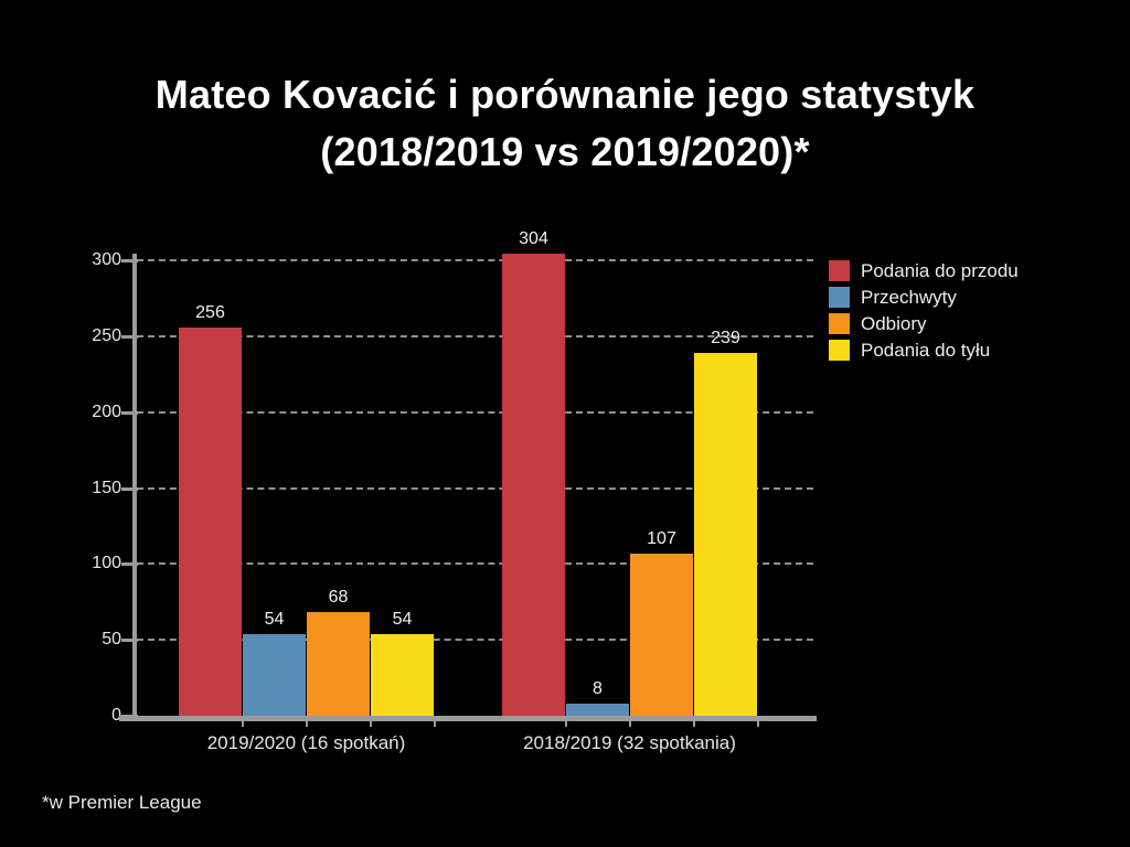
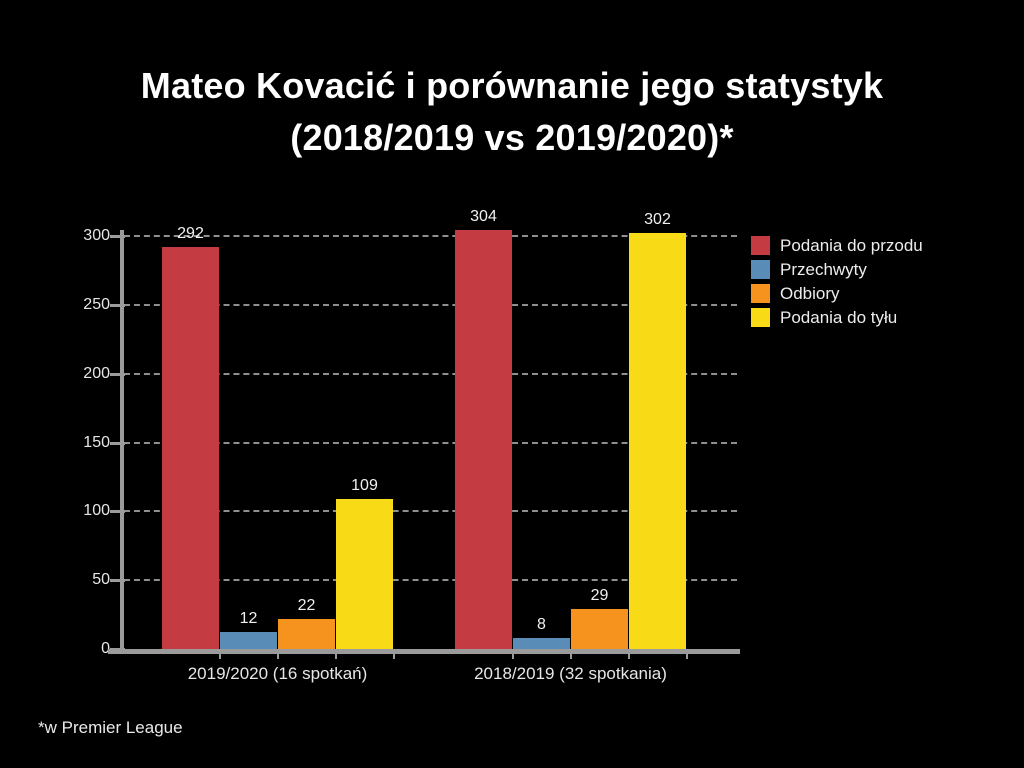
Podania do przodu/2019/2020 (16 spotkań): 256 -> 292
Przechwyty/2019/2020 (16 spotkań): 54 -> 12
Odbiory/2019/2020 (16 spotkań): 68 -> 22
Podania do tyłu/2019/2020 (16 spotkań): 54 -> 109
Odbiory/2018/2019 (32 spotkania): 107 -> 29
Podania do tyłu/2018/2019 (32 spotkania): 239 -> 302
